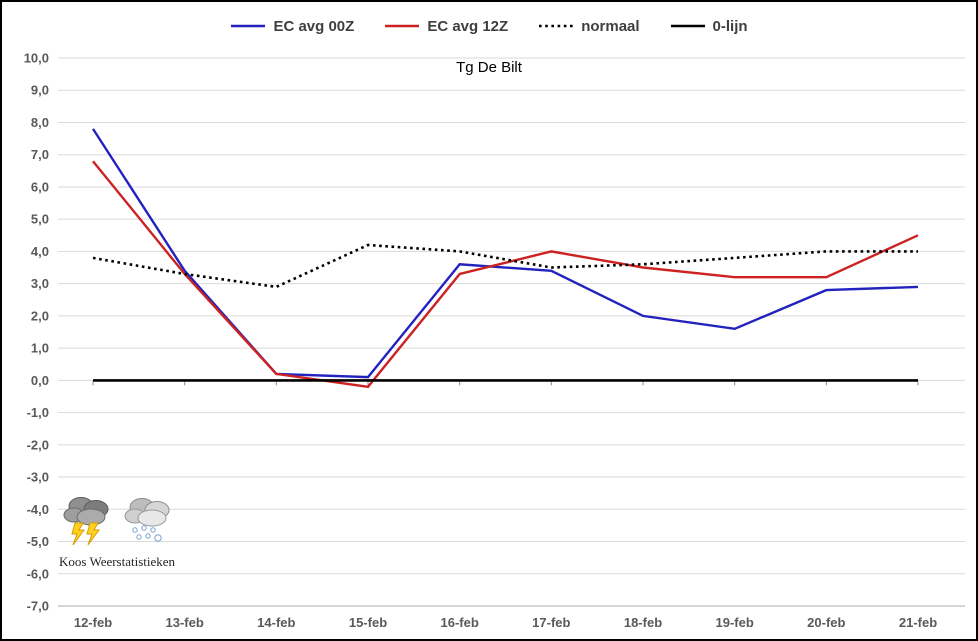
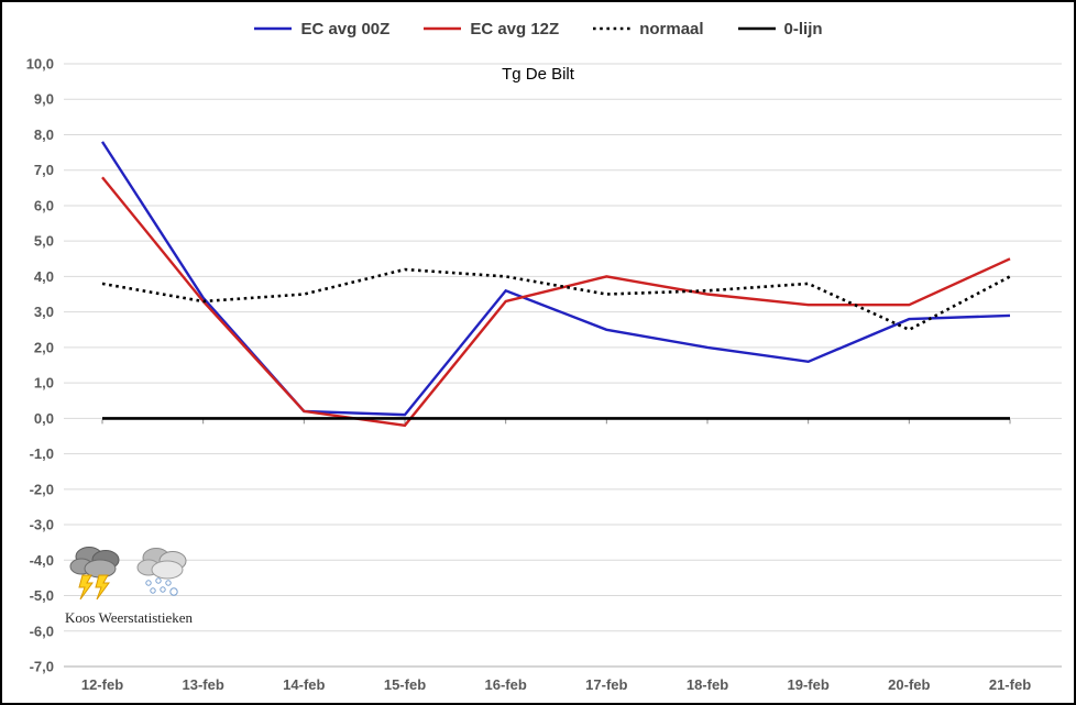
normaal/14-feb: 2,9 -> 3,5
EC avg 00Z/17-feb: 3,4 -> 2,5
normaal/20-feb: 4,0 -> 2,5
